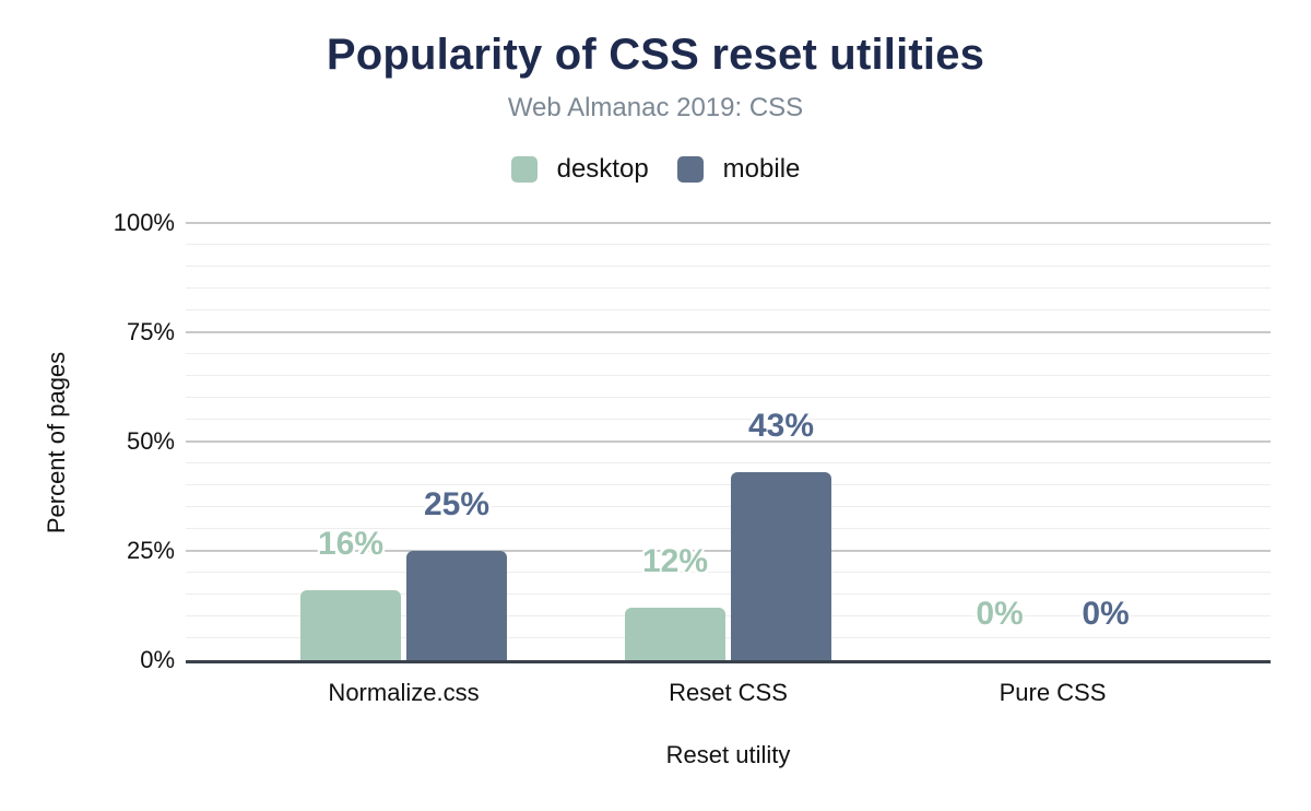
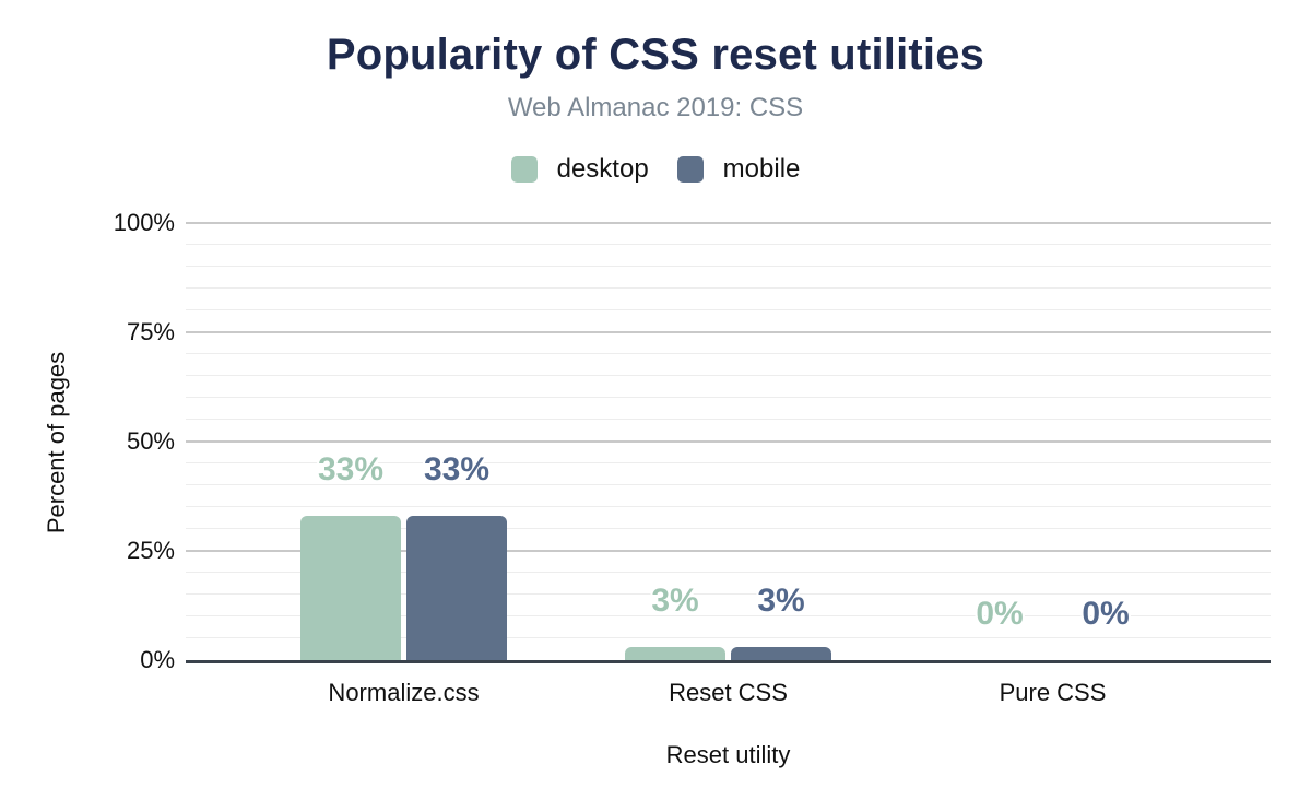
desktop/Normalize.css: 16% -> 33%
mobile/Normalize.css: 25% -> 33%
desktop/Reset CSS: 12% -> 3%
mobile/Reset CSS: 43% -> 3%
